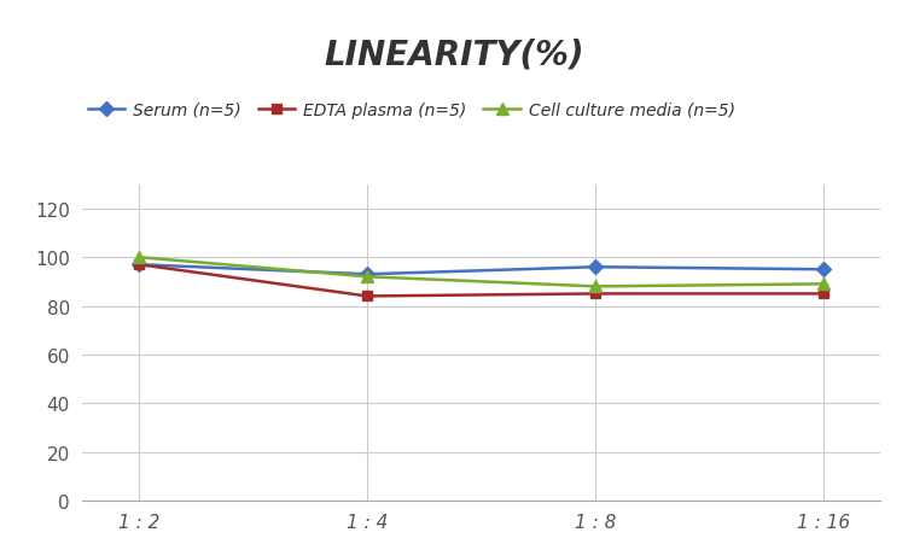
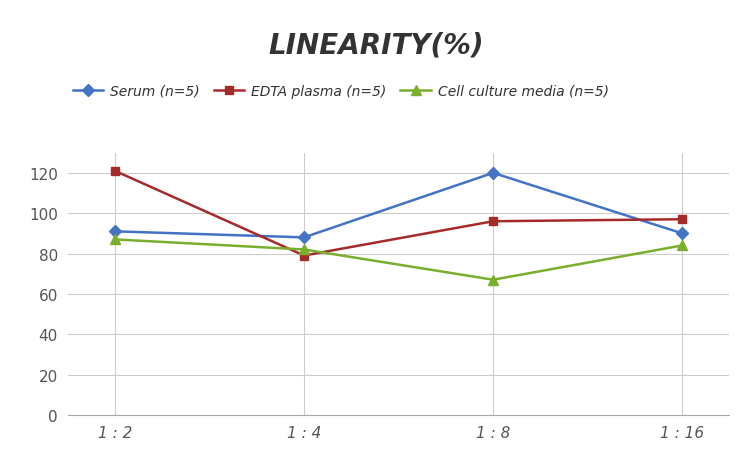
Serum (n=5)/1 : 2: 97 -> 91
EDTA plasma (n=5)/1 : 2: 97 -> 121
Cell culture media (n=5)/1 : 2: 100 -> 87
Serum (n=5)/1 : 4: 93 -> 88
EDTA plasma (n=5)/1 : 4: 84 -> 79
Cell culture media (n=5)/1 : 4: 92 -> 82
Serum (n=5)/1 : 8: 96 -> 120
EDTA plasma (n=5)/1 : 8: 85 -> 96
Cell culture media (n=5)/1 : 8: 88 -> 67
Serum (n=5)/1 : 16: 95 -> 90
EDTA plasma (n=5)/1 : 16: 85 -> 97
Cell culture media (n=5)/1 : 16: 89 -> 84
